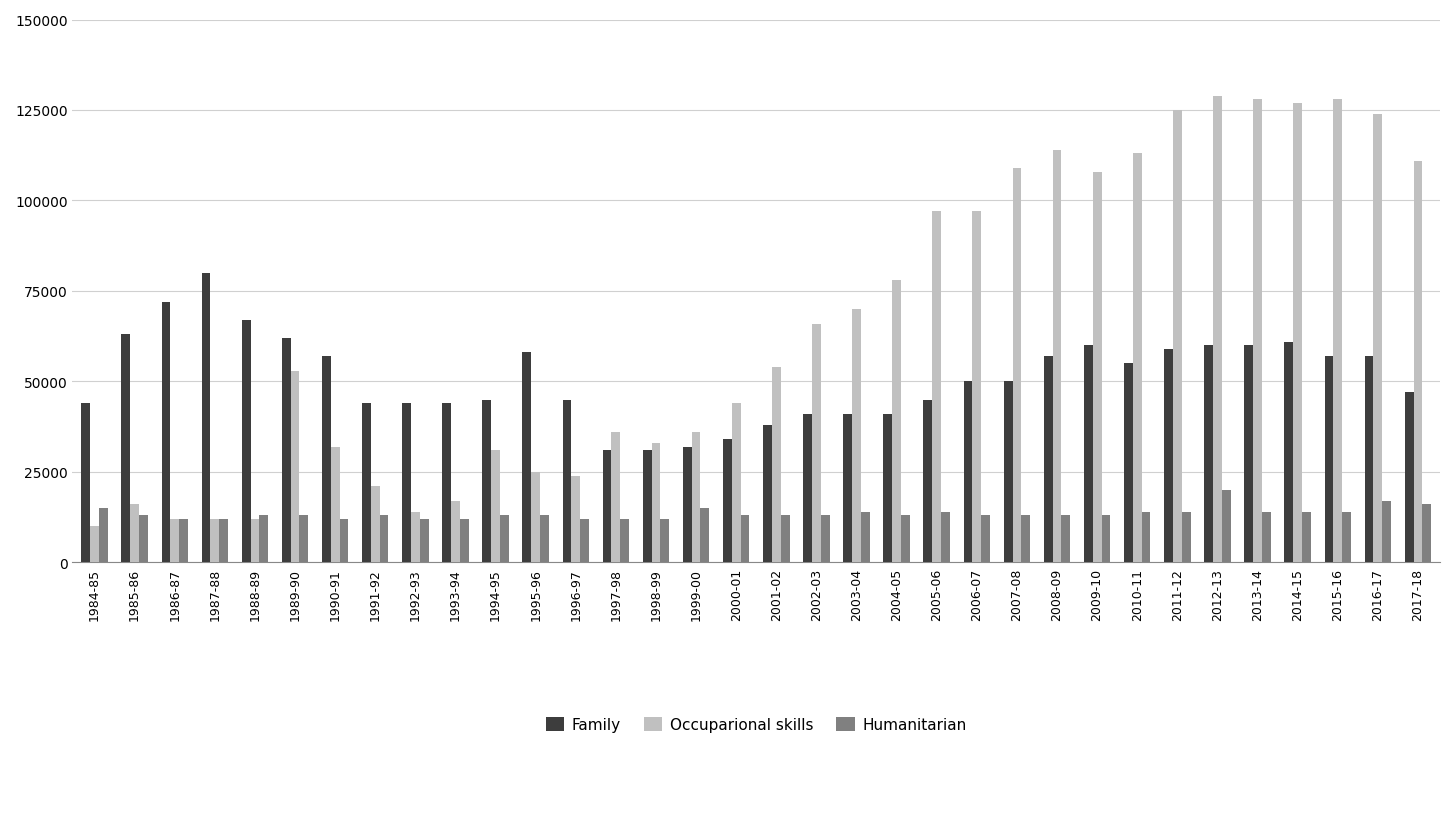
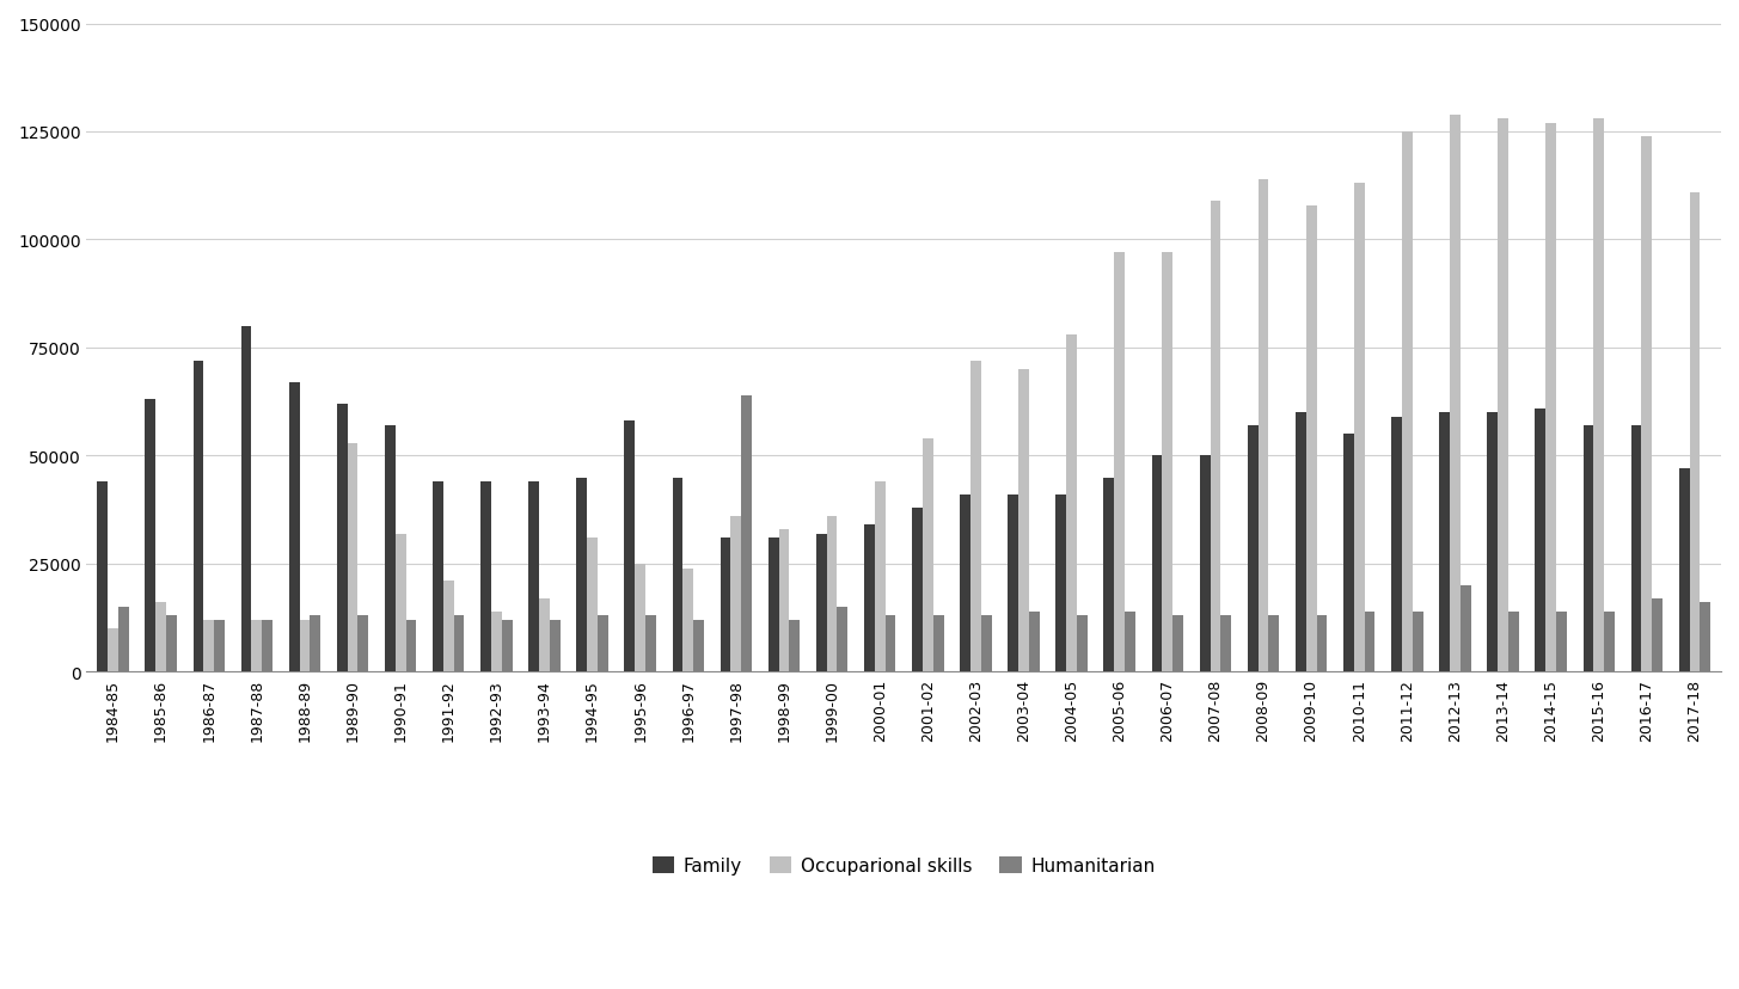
Humanitarian/1997-98: 12000 -> 64000
Occuparional skills/2002-03: 66000 -> 72000
